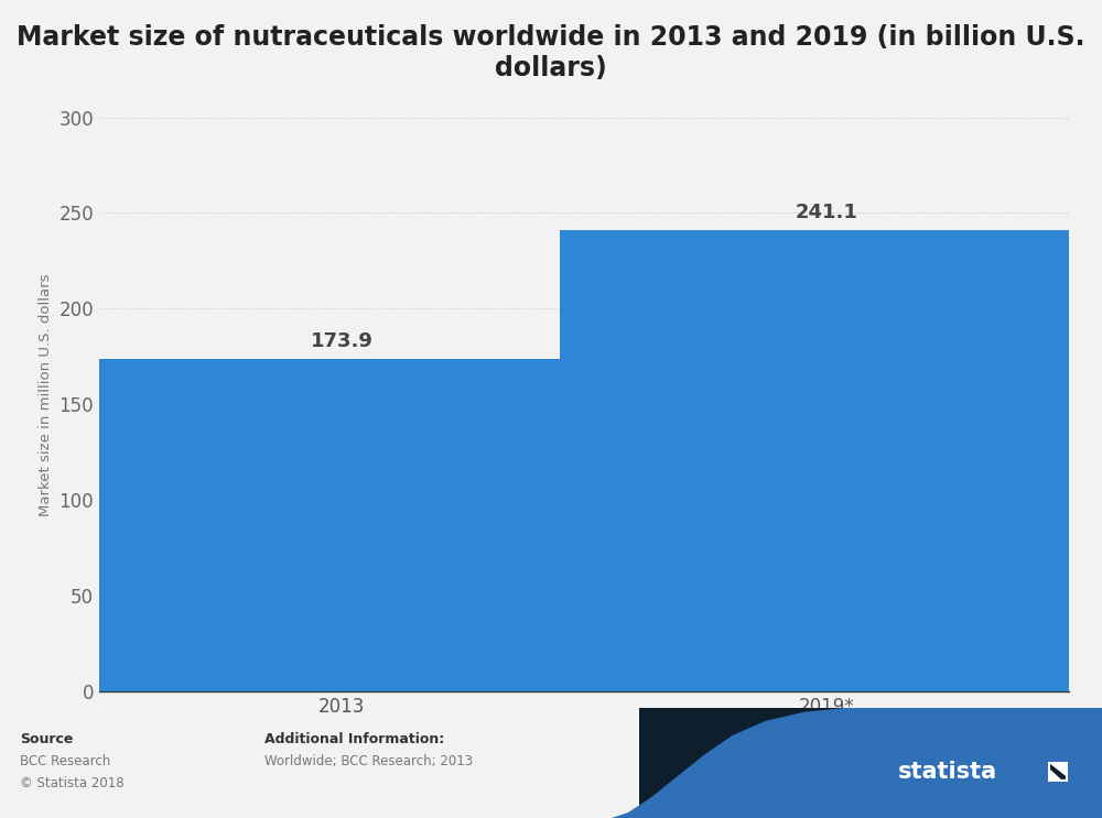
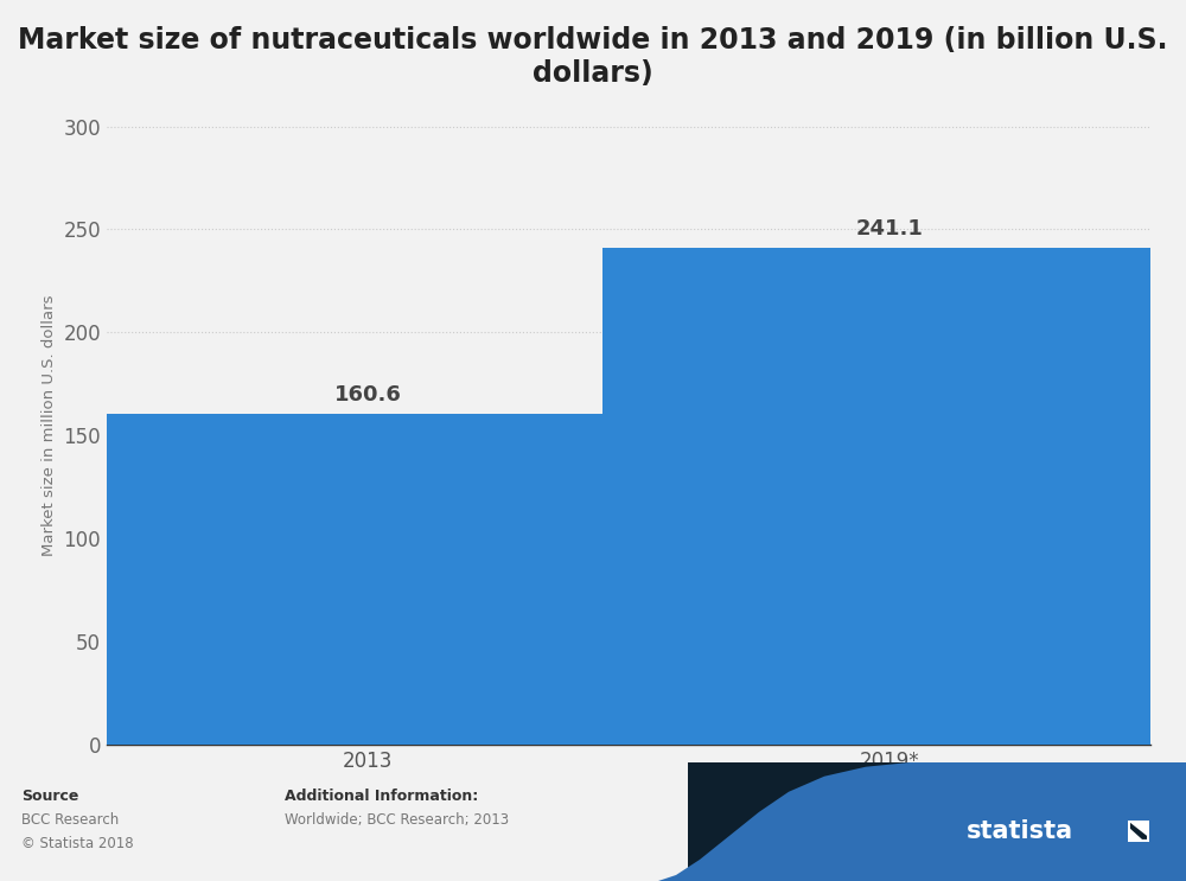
2013: 173.9 -> 160.6
